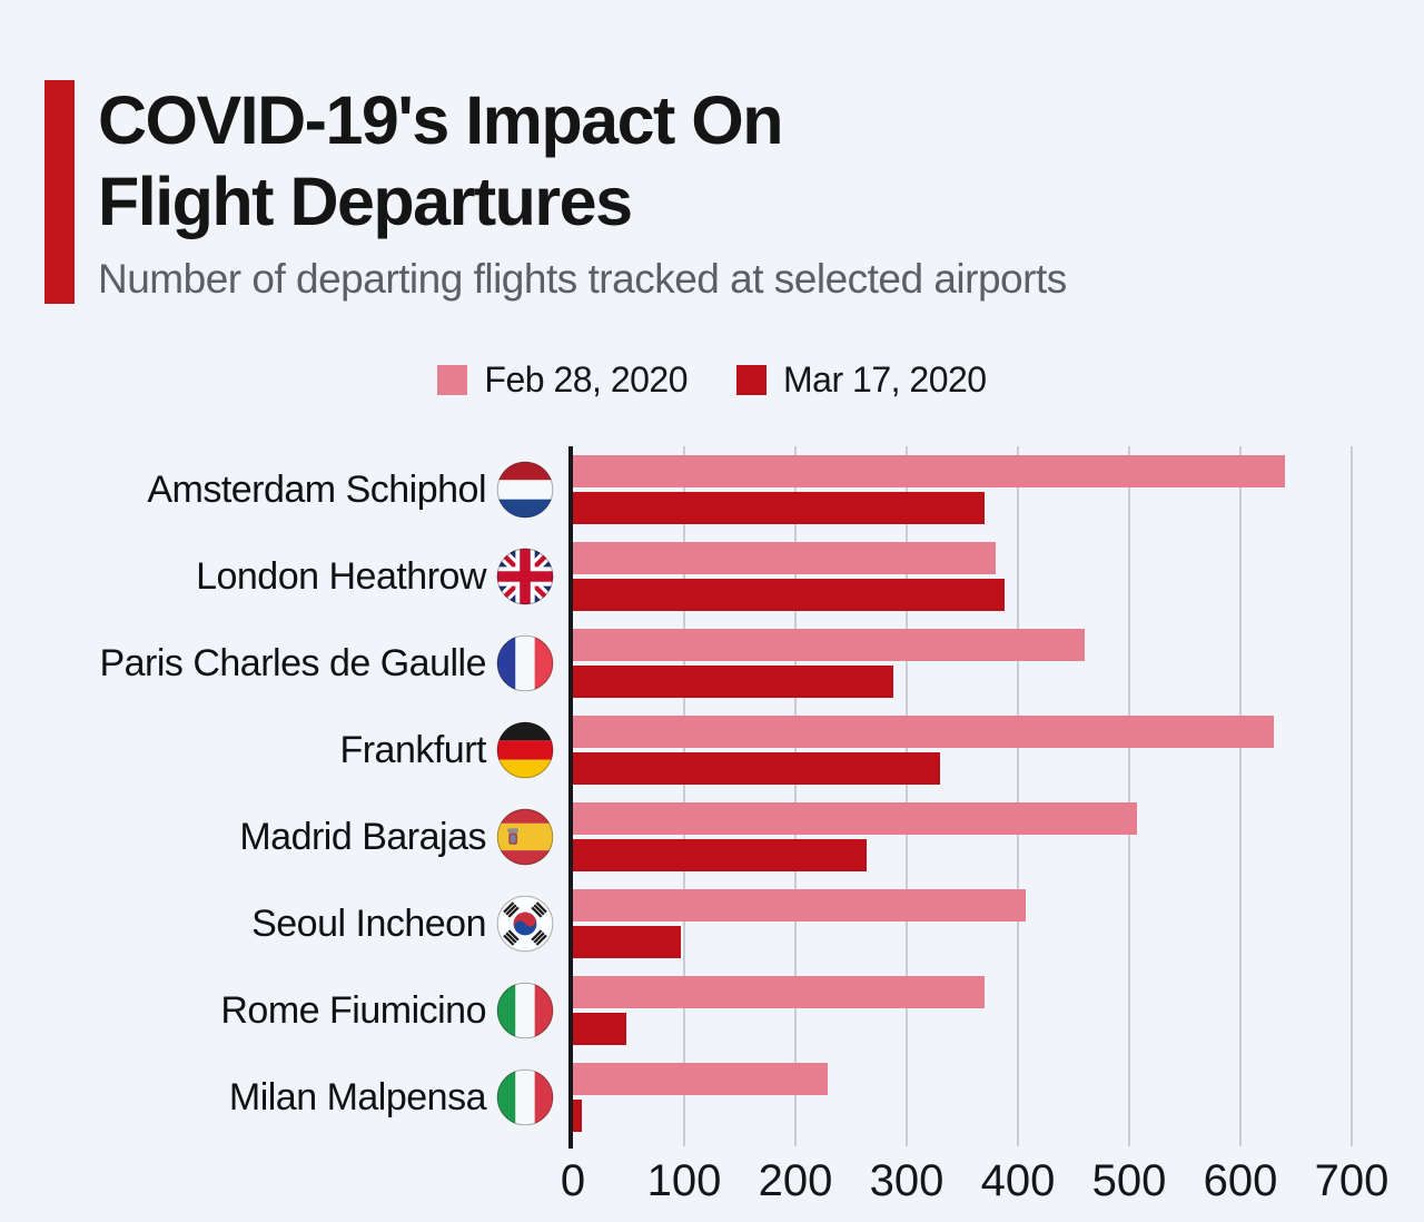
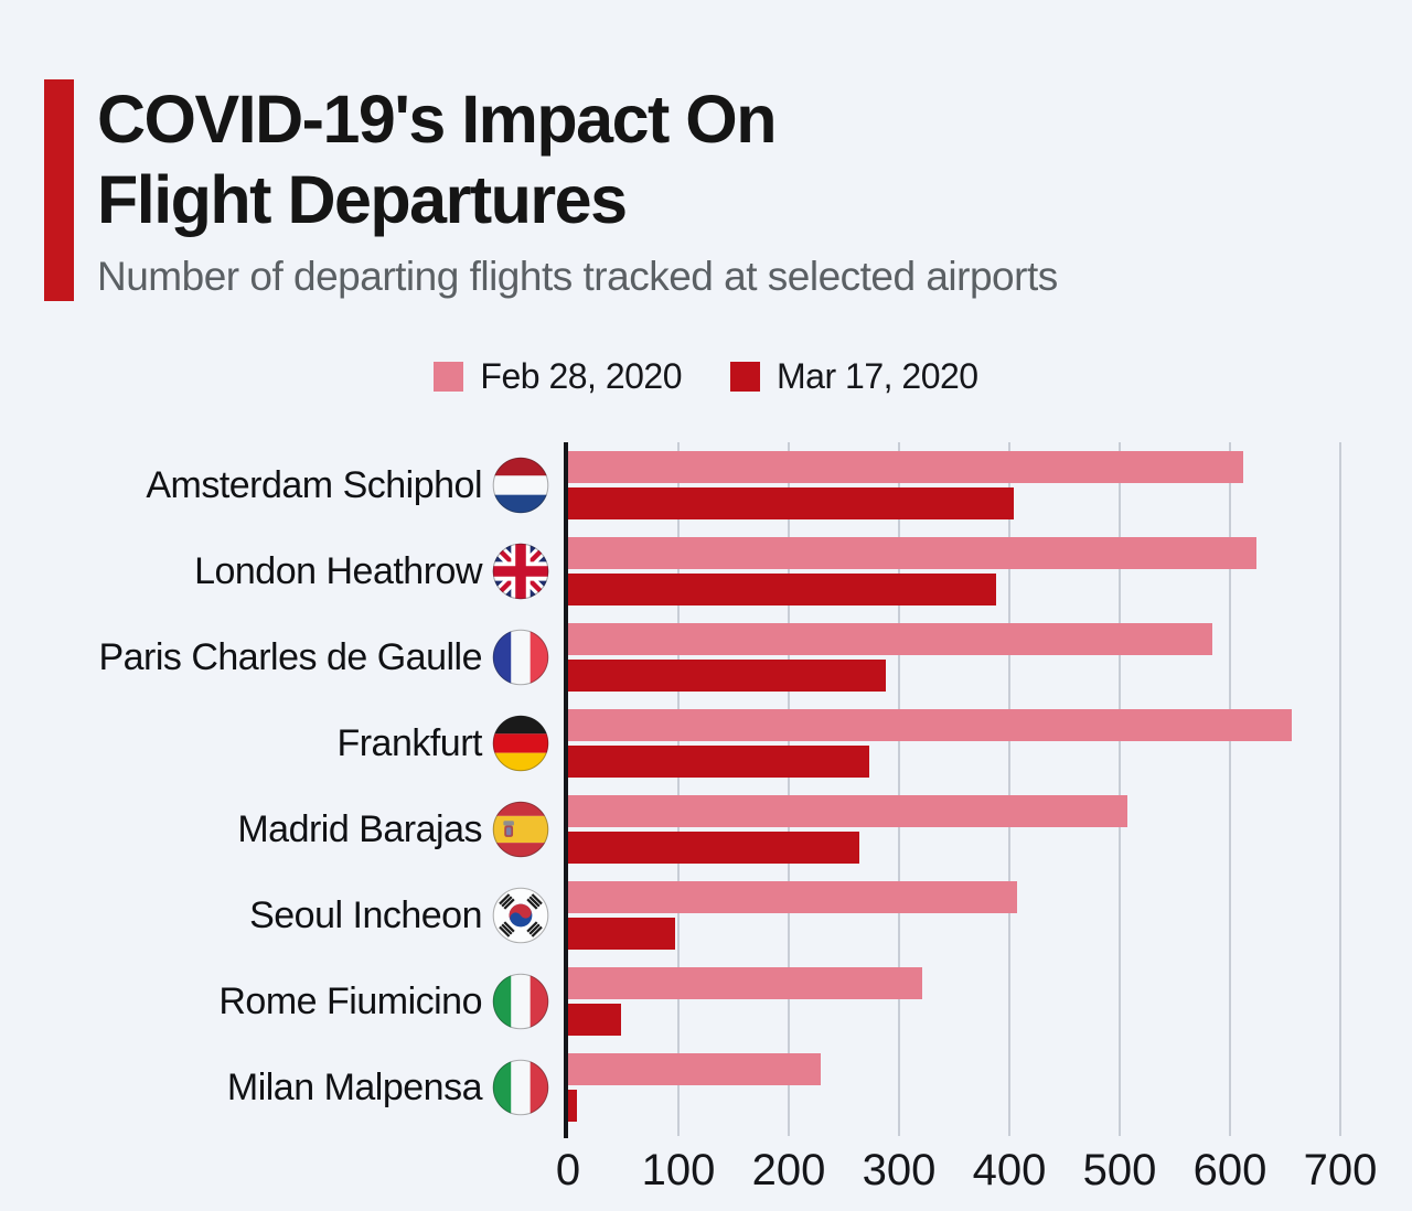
Feb 28, 2020/Amsterdam Schiphol: 640 -> 610
Mar 17, 2020/Amsterdam Schiphol: 370 -> 400
Feb 28, 2020/London Heathrow: 380 -> 620
Feb 28, 2020/Paris Charles de Gaulle: 460 -> 580
Feb 28, 2020/Frankfurt: 630 -> 660
Mar 17, 2020/Frankfurt: 330 -> 270
Feb 28, 2020/Rome Fiumicino: 370 -> 320
